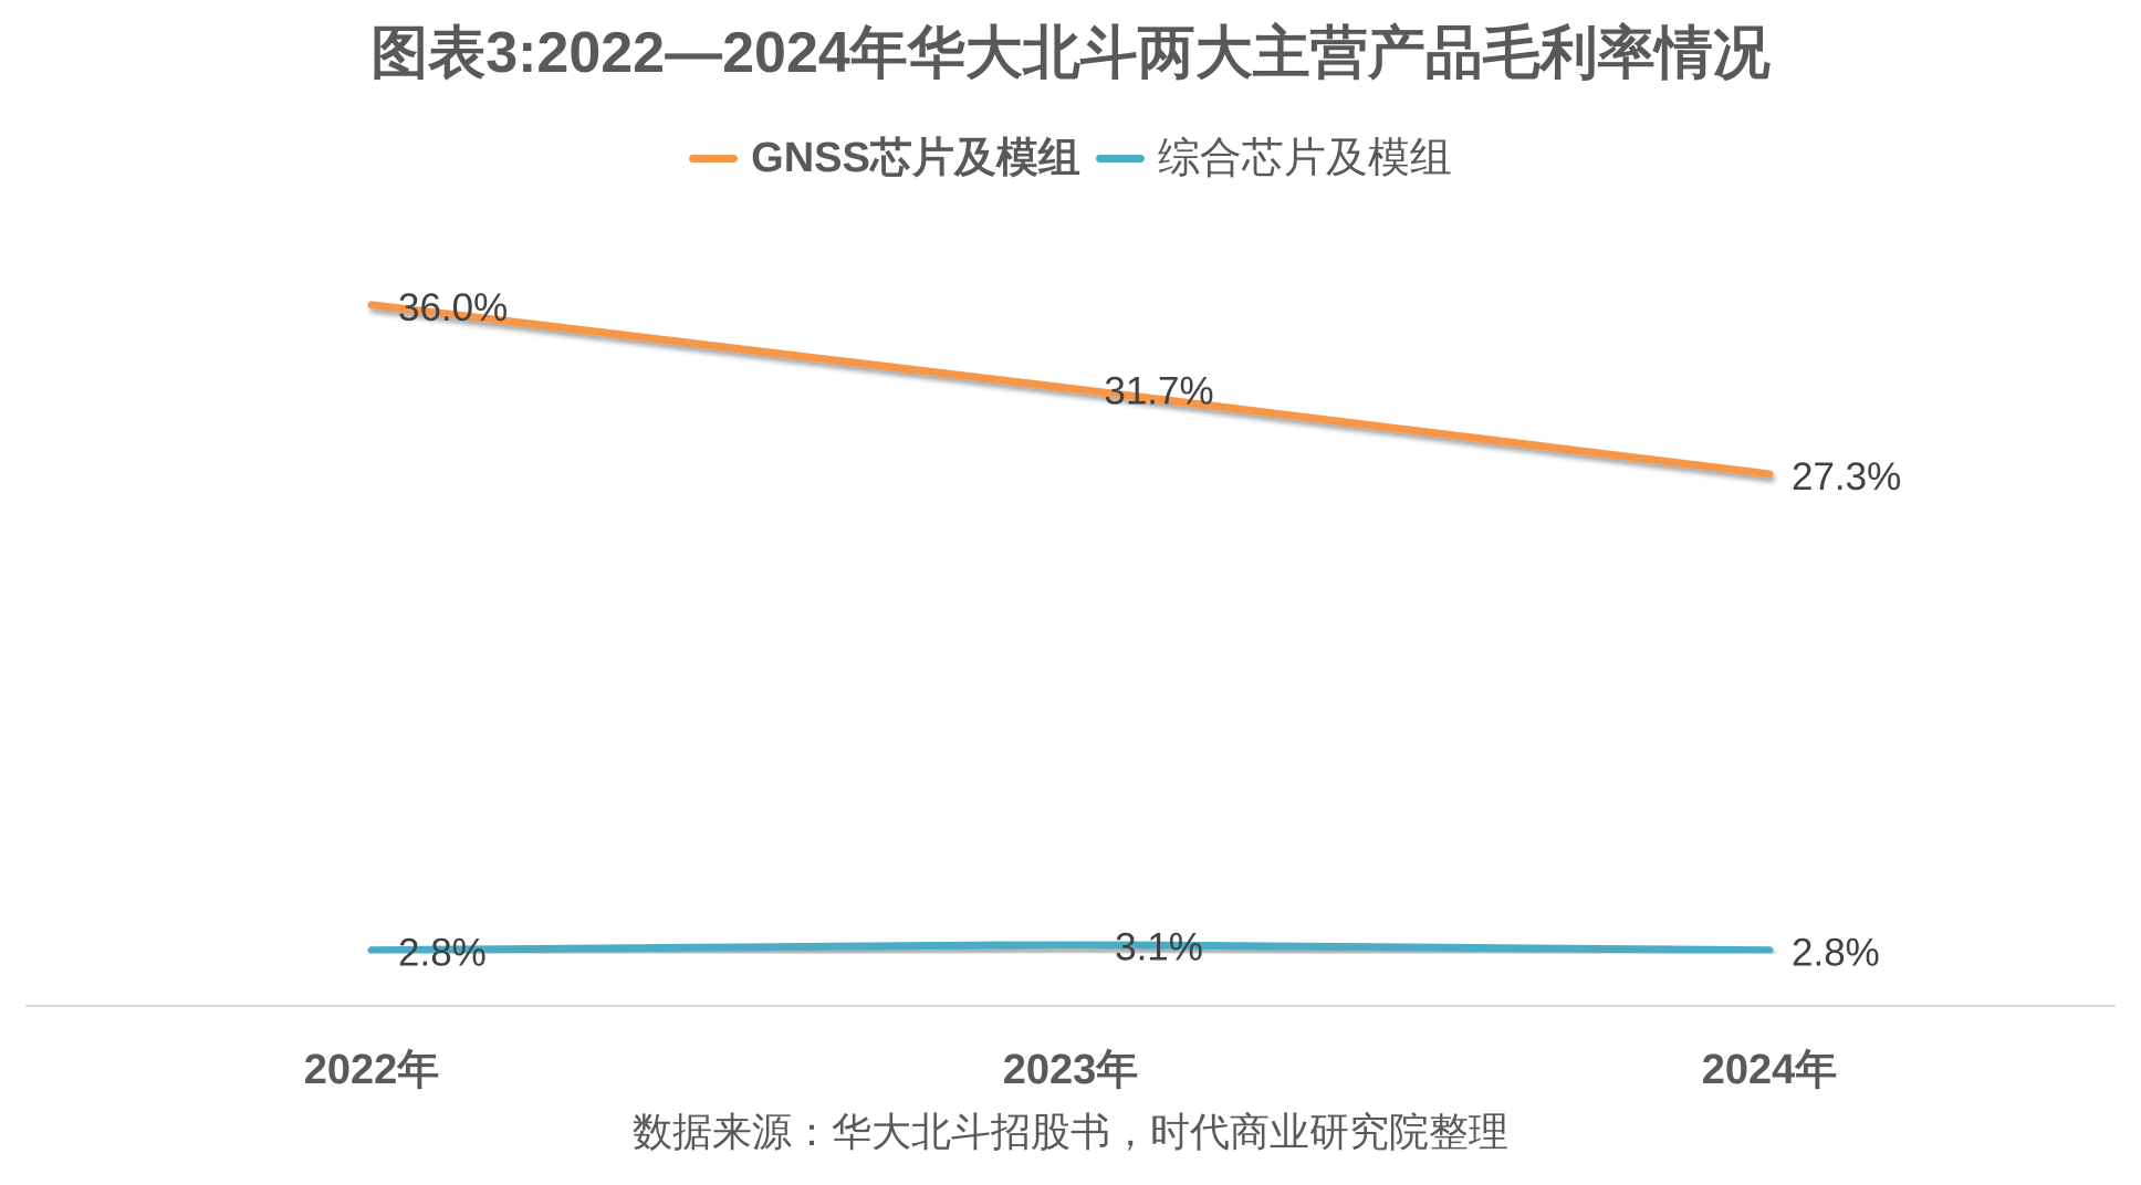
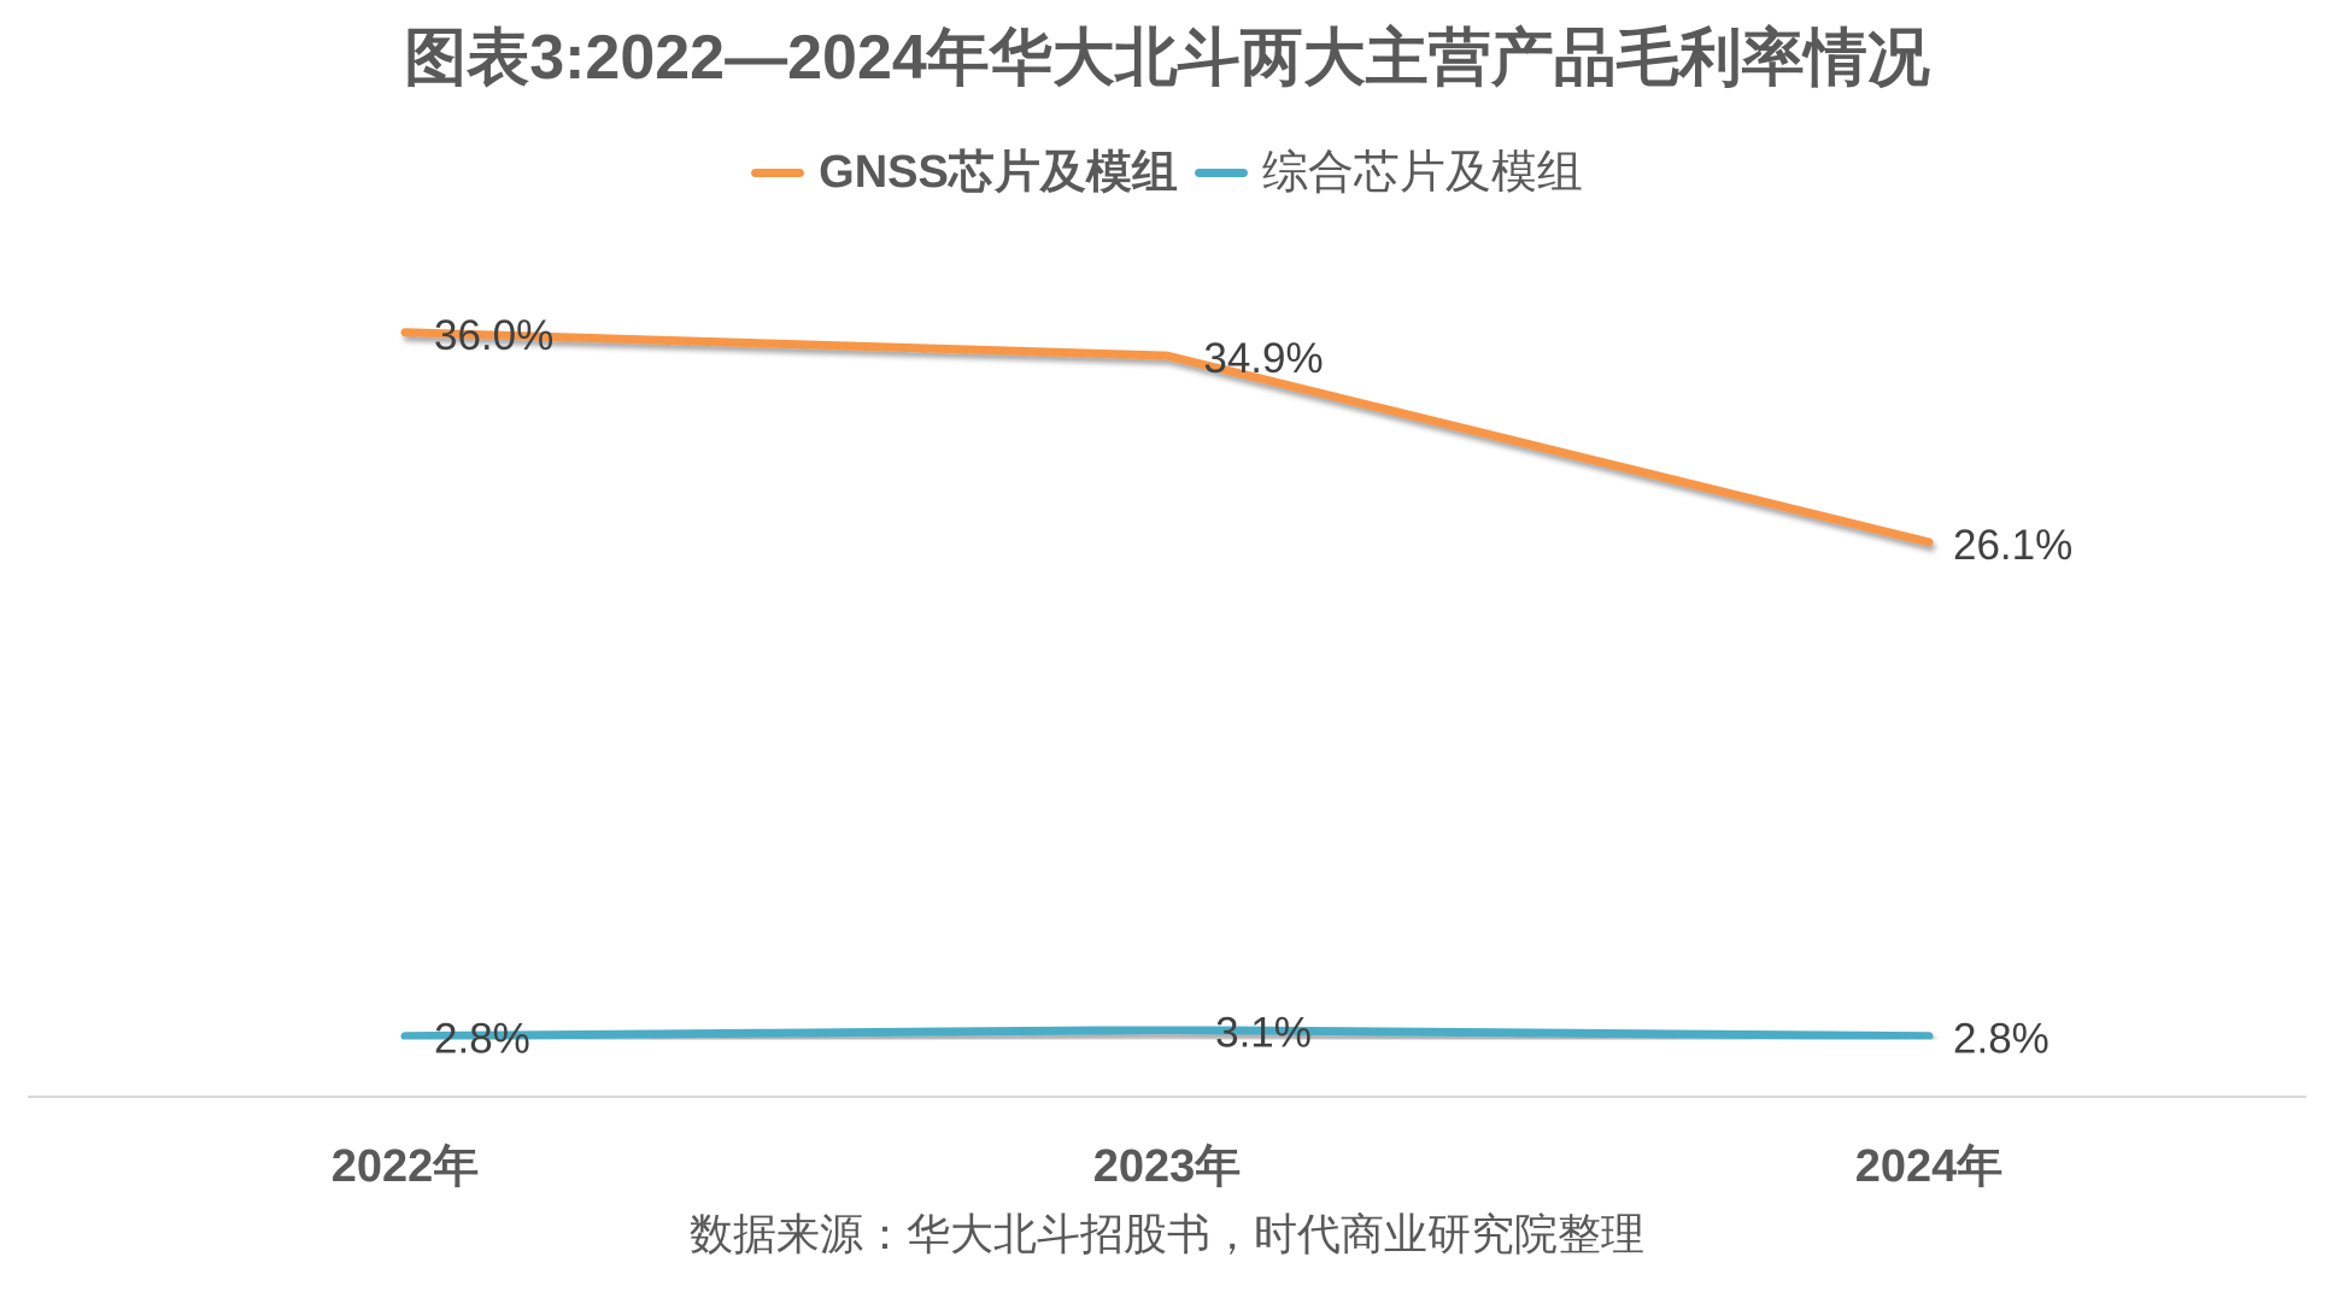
GNSS芯片及模组/2023年: 31.7% -> 34.9%
GNSS芯片及模组/2024年: 27.3% -> 26.1%
